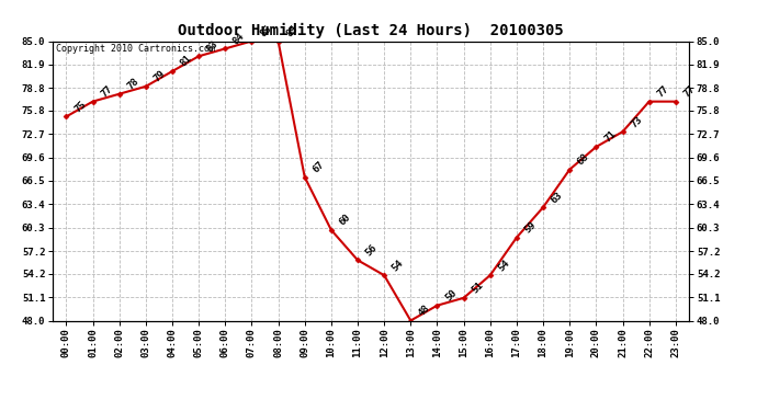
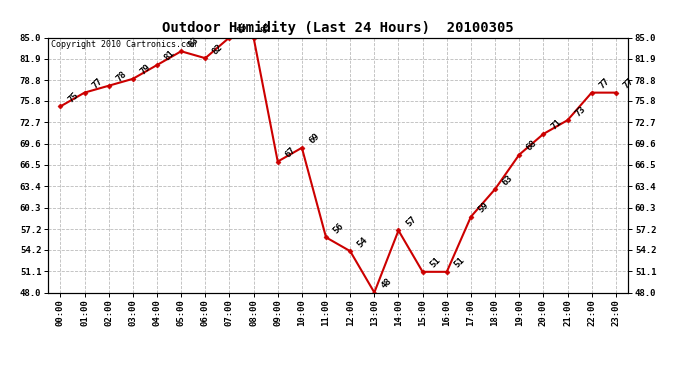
06:00: 84 -> 82
10:00: 60 -> 69
14:00: 50 -> 57
16:00: 54 -> 51
